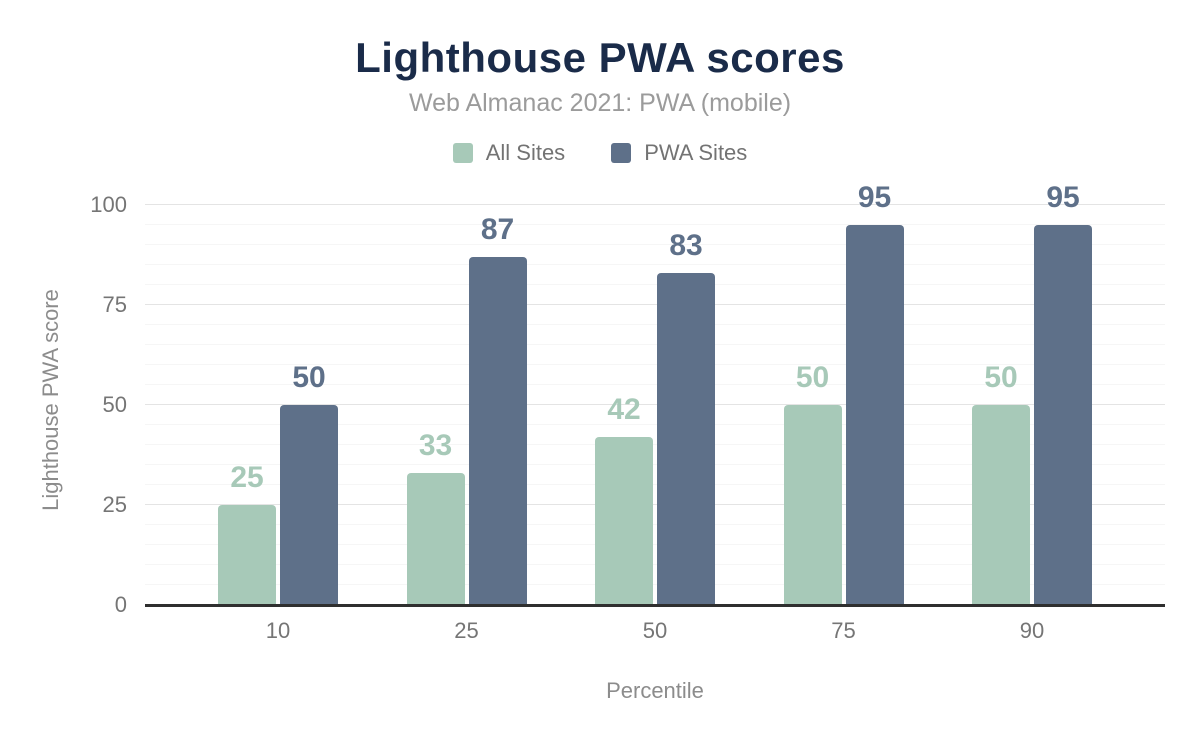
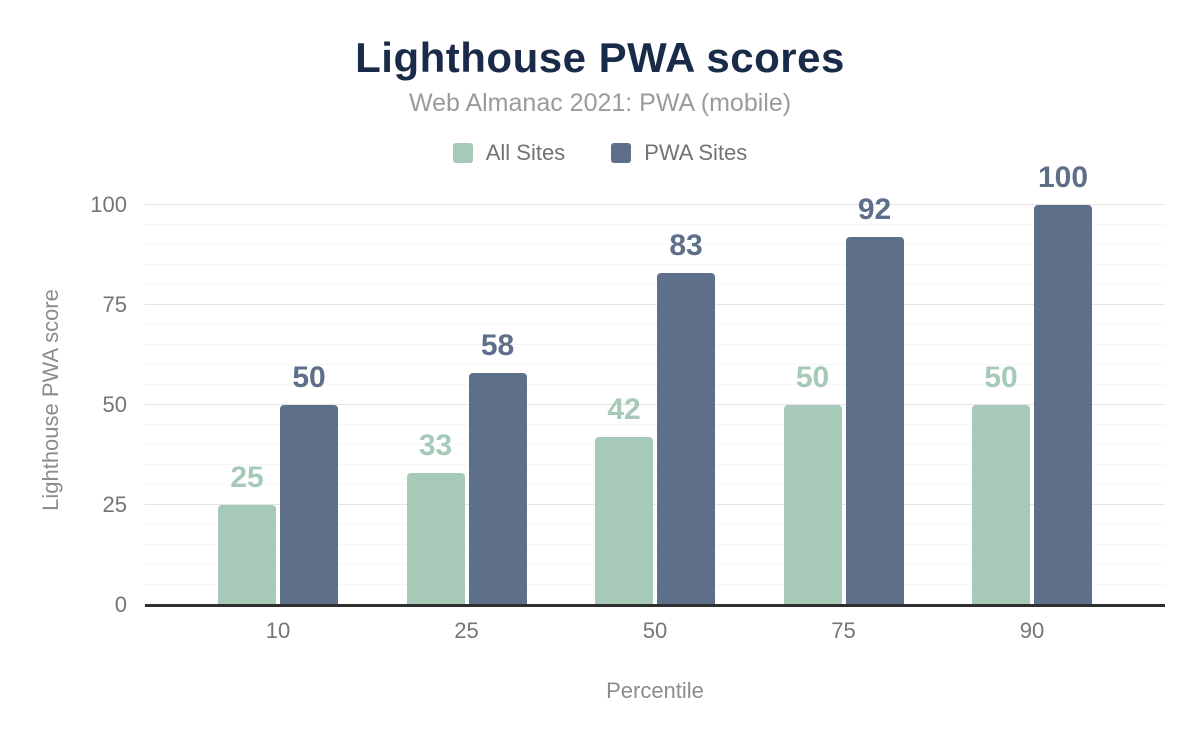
PWA Sites/25: 87 -> 58
PWA Sites/75: 95 -> 92
PWA Sites/90: 95 -> 100
